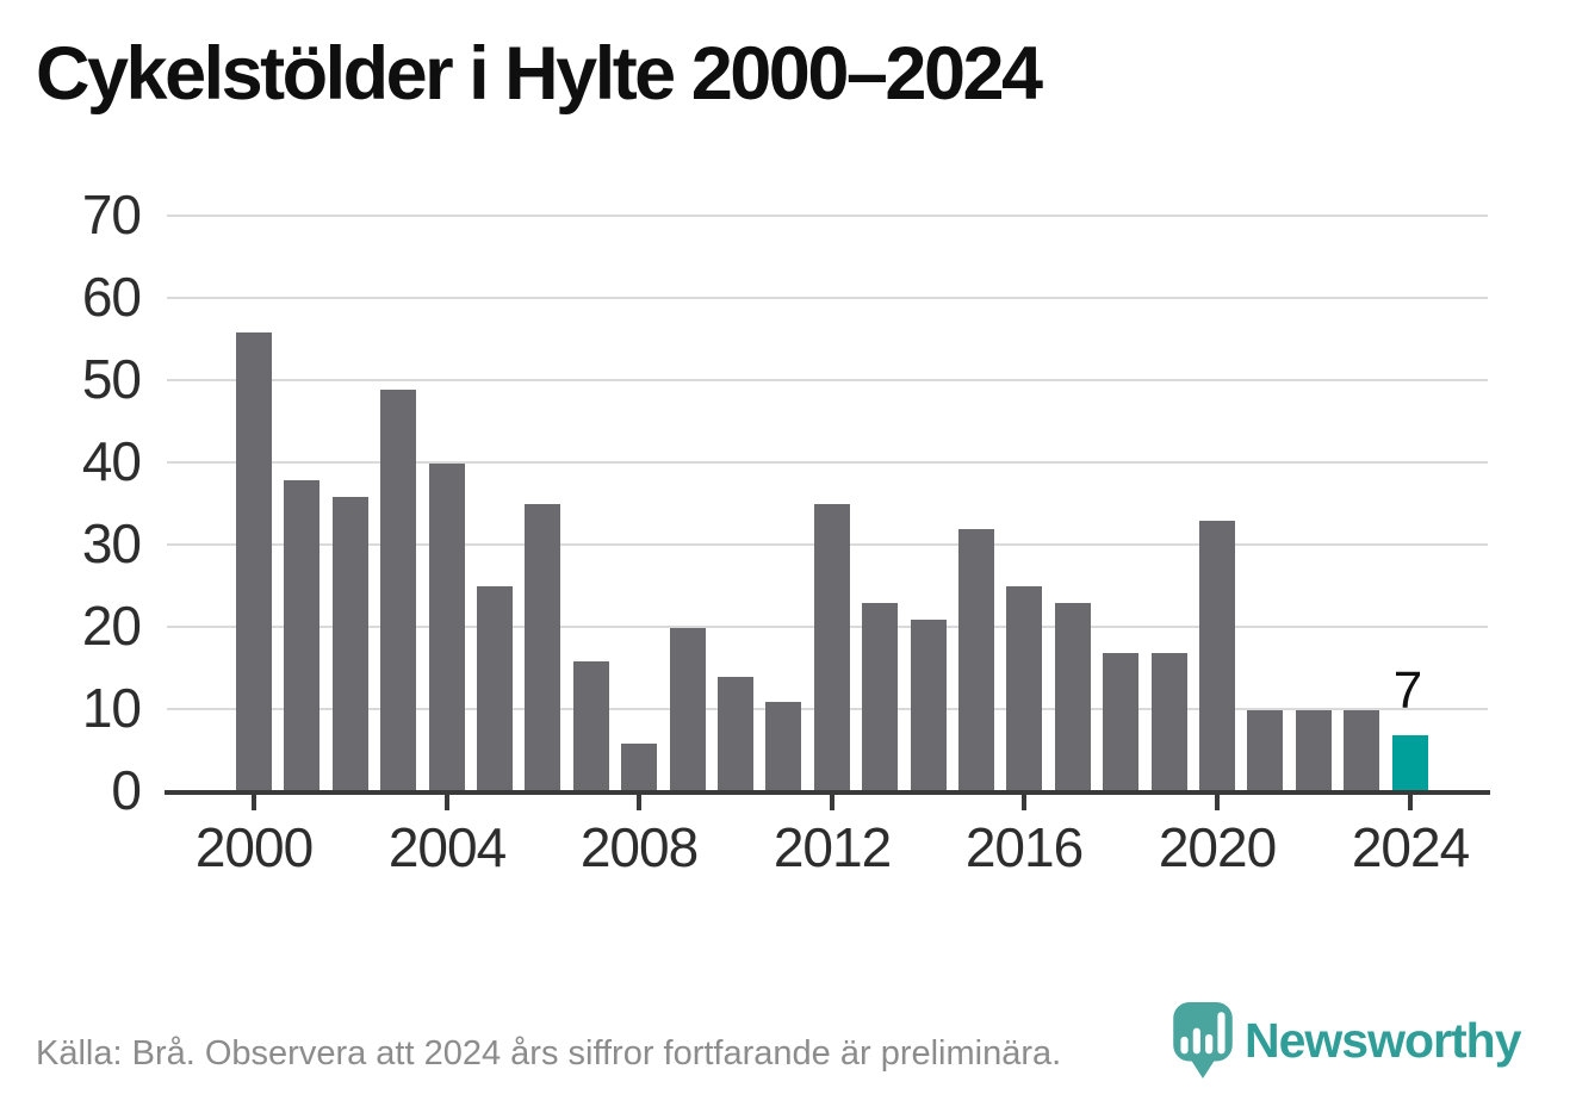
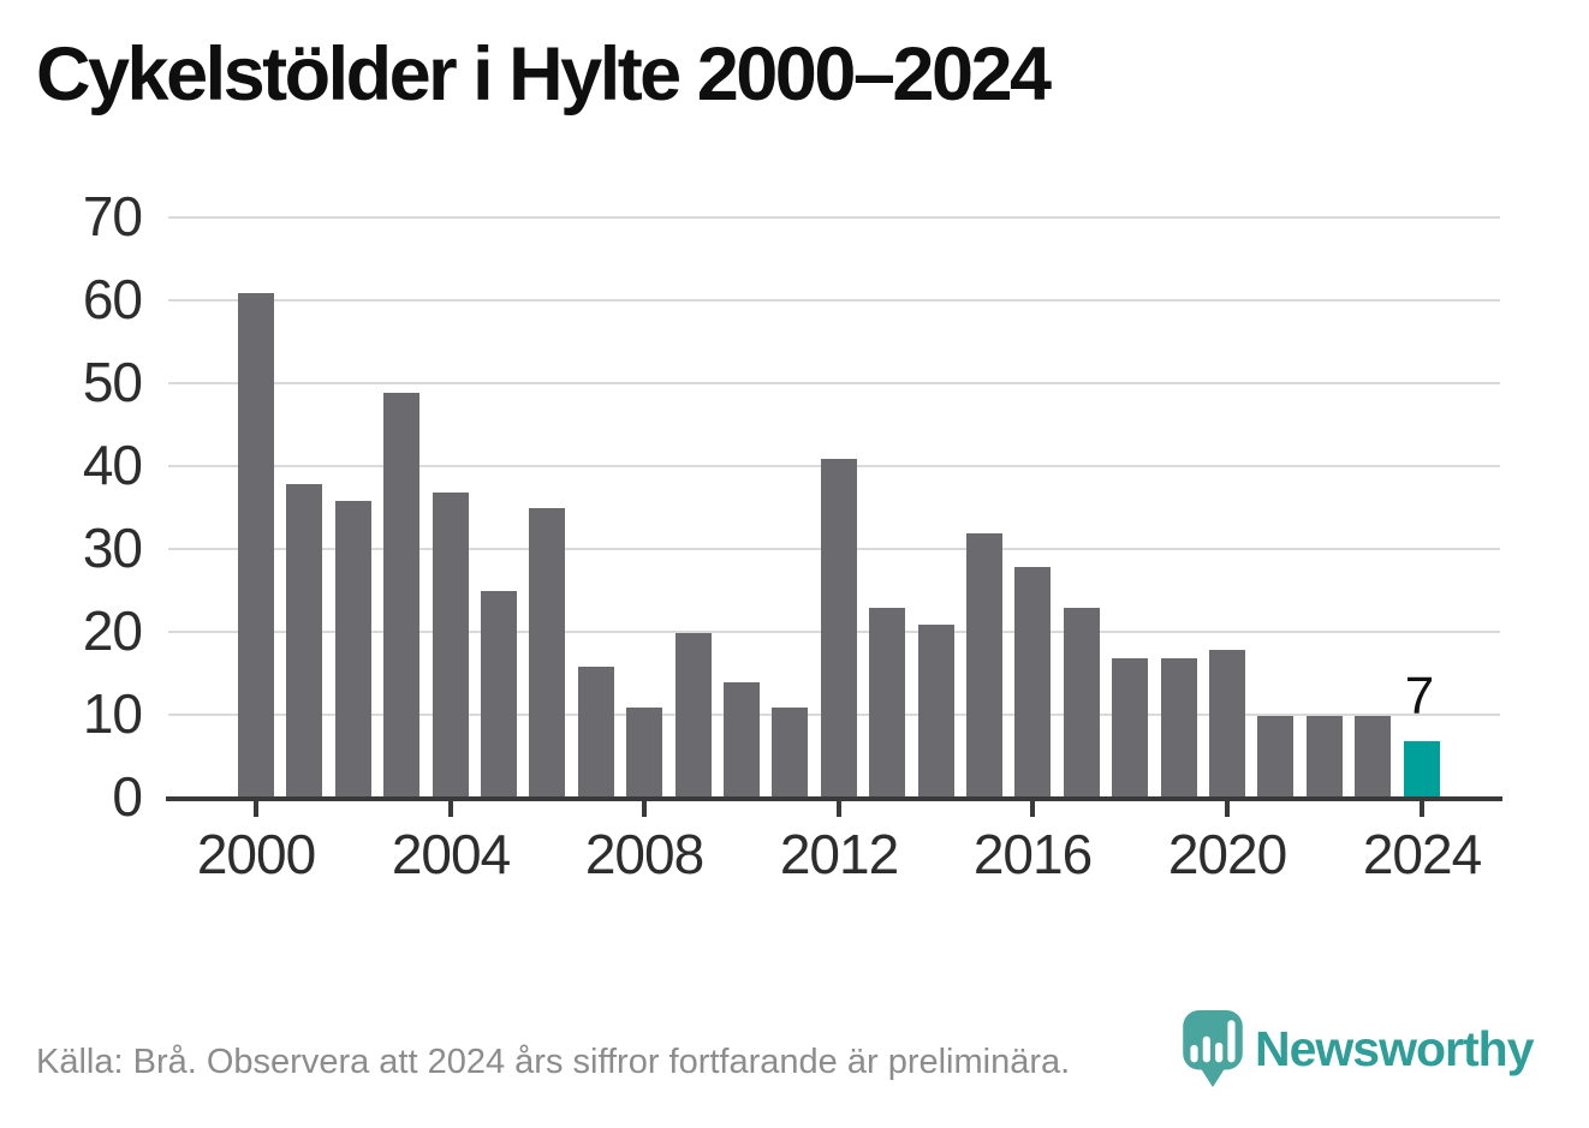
2000: 56 -> 61
2004: 40 -> 37
2008: 6 -> 11
2012: 35 -> 41
2016: 25 -> 28
2020: 33 -> 18
